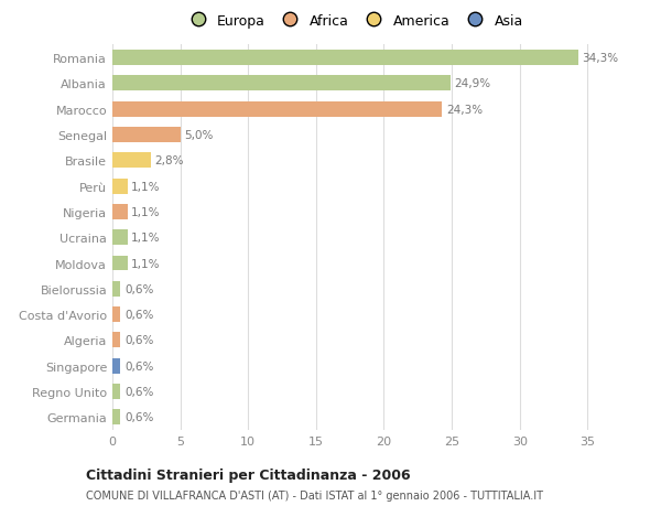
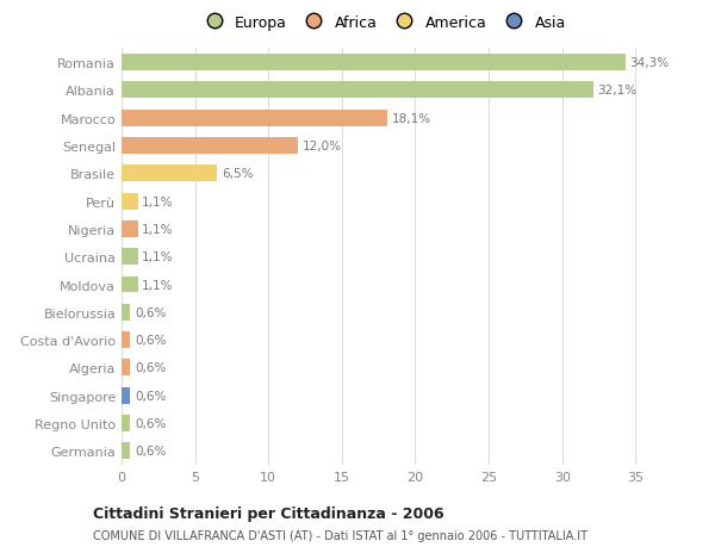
Albania: 24,9% -> 32,1%
Marocco: 24,3% -> 18,1%
Senegal: 5,0% -> 12,0%
Brasile: 2,8% -> 6,5%
